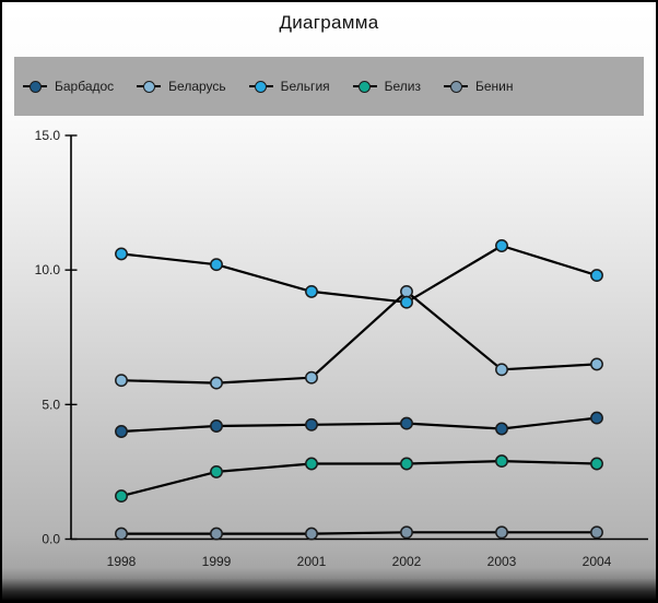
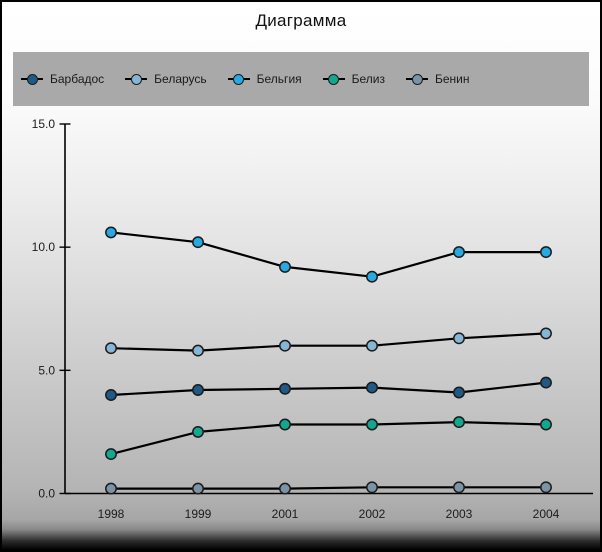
Беларусь/2002: 9.2 -> 6.0
Бельгия/2003: 10.9 -> 9.8
